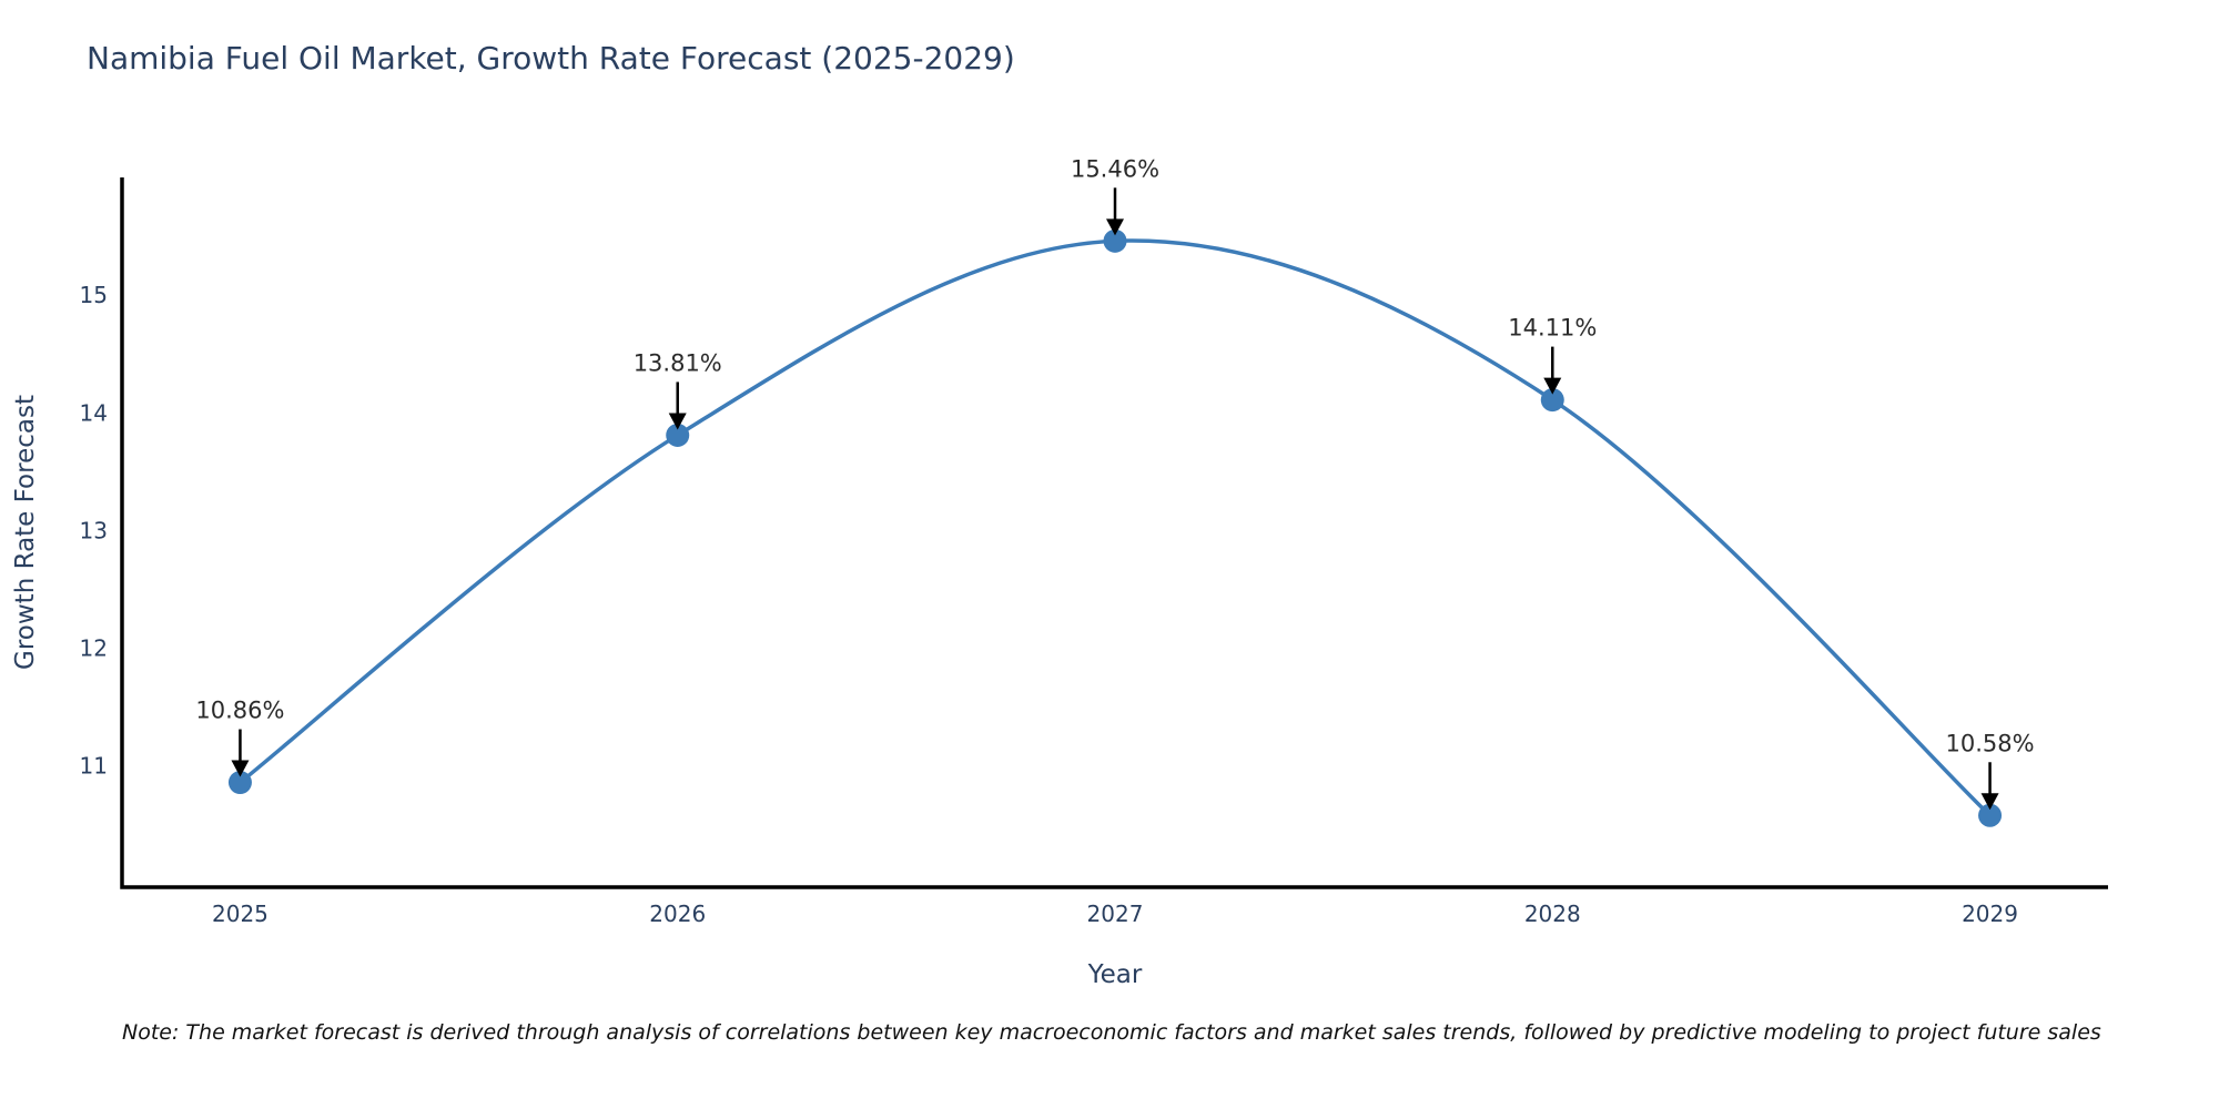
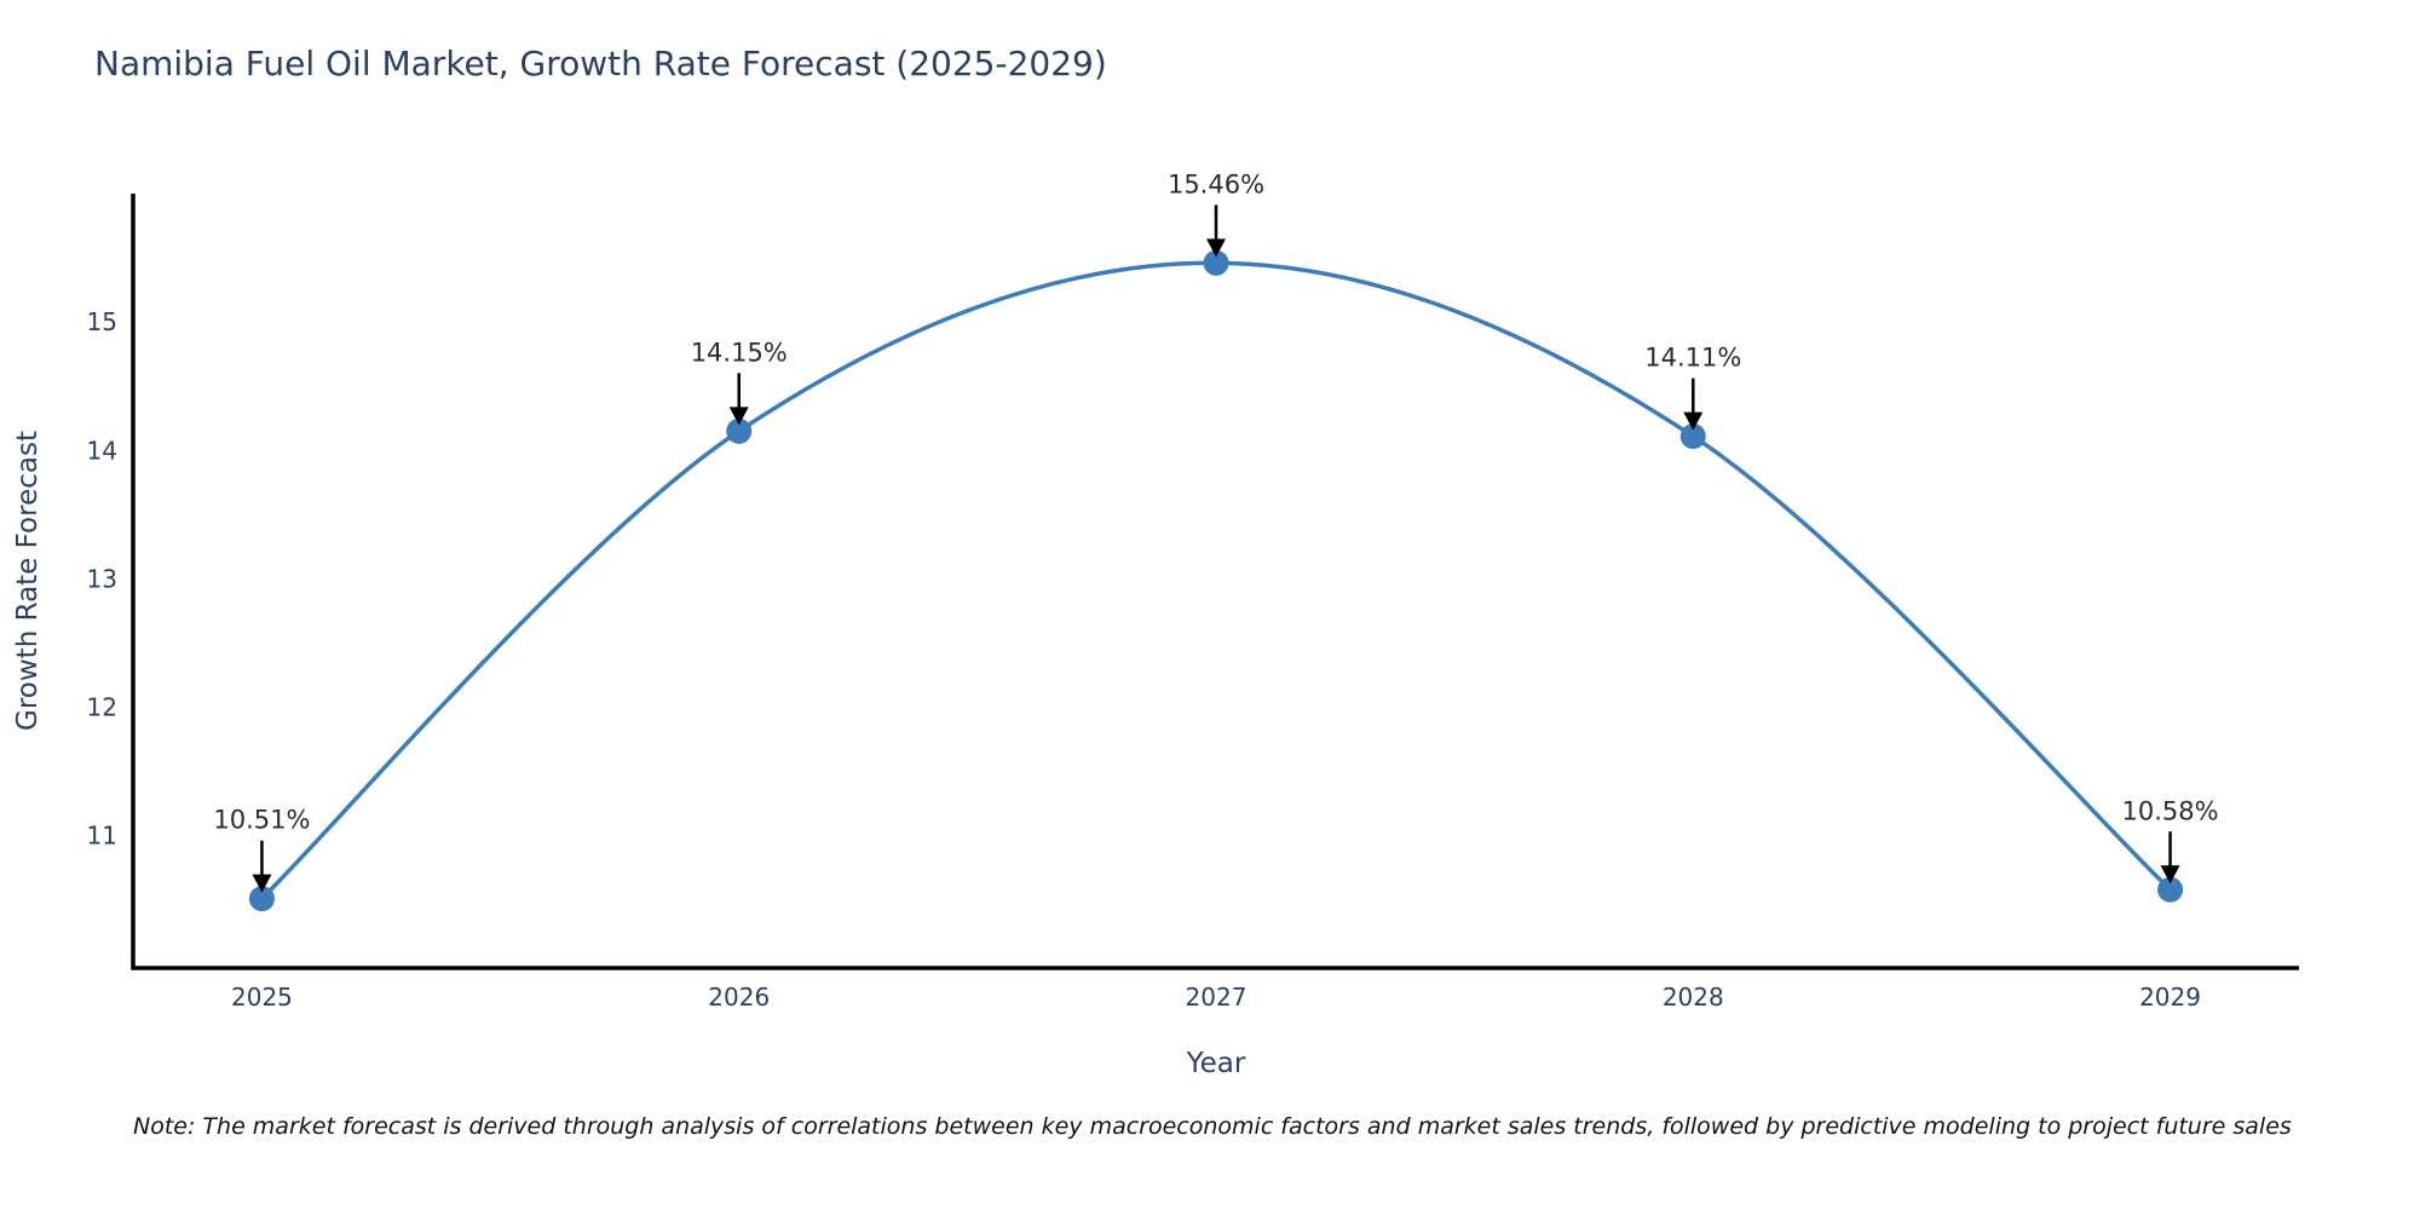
2025: 10.86% -> 10.51%
2026: 13.81% -> 14.15%
